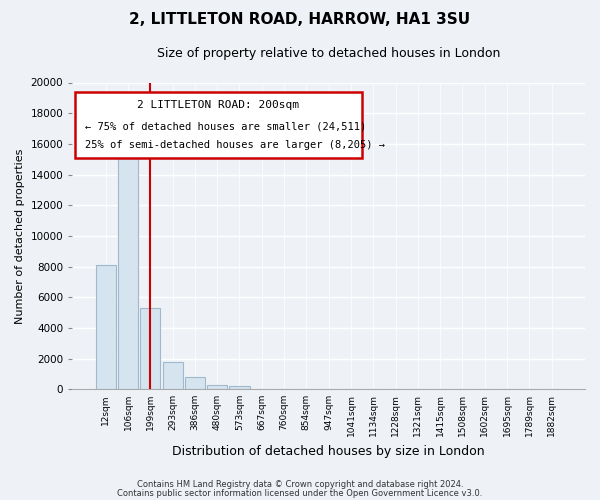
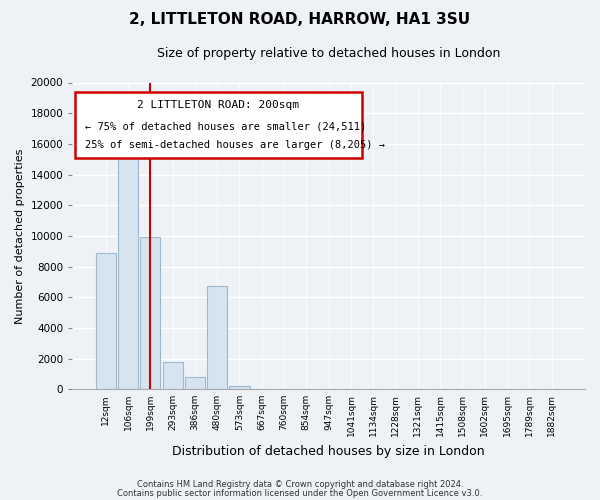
12sqm: 8100 -> 8900
199sqm: 5300 -> 9900
480sqm: 300 -> 6700
